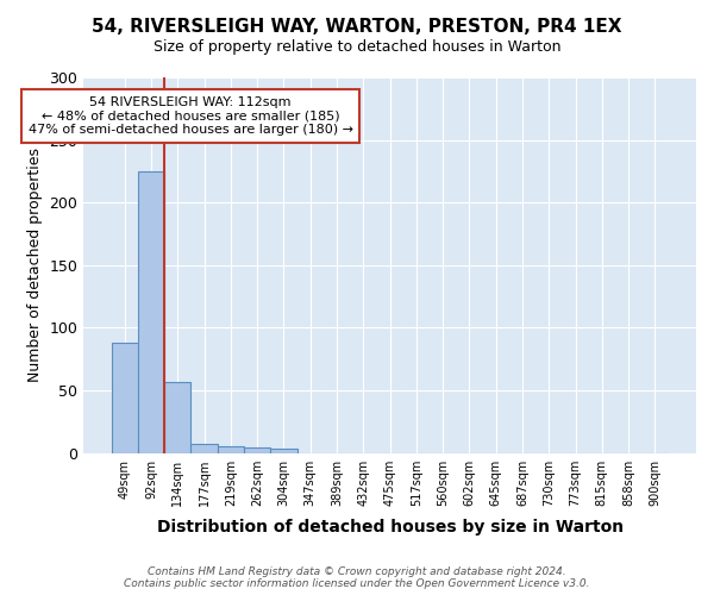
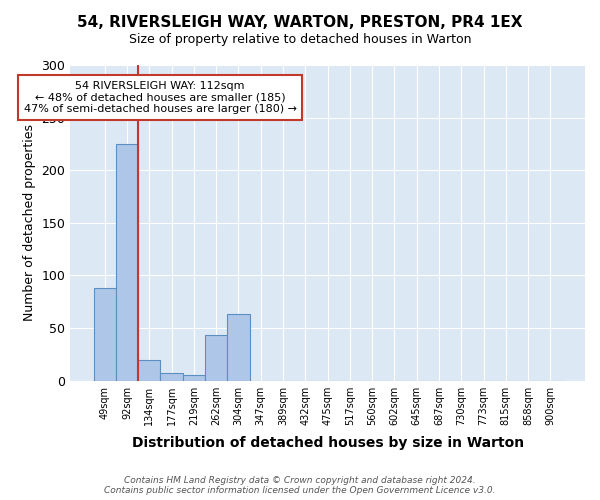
134sqm: 57 -> 20
262sqm: 4 -> 43
304sqm: 3 -> 63
